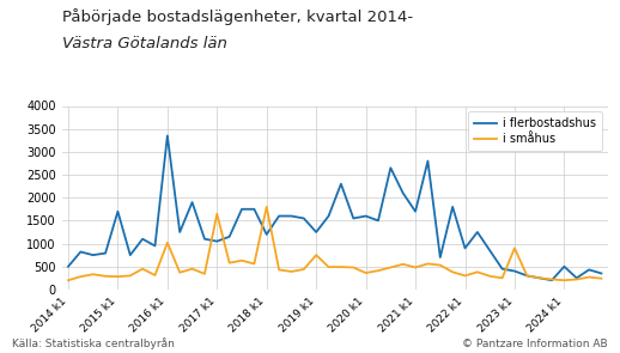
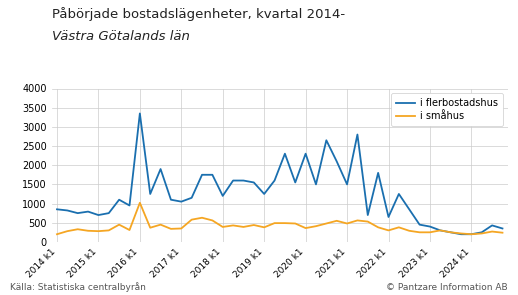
i flerbostadshus/2014 k1: 500 -> 850
i flerbostadshus/2015 k1: 1700 -> 700
i småhus/2017 k1: 1650 -> 350
i småhus/2018 k1: 1800 -> 390
i småhus/2019 k1: 750 -> 380
i flerbostadshus/2020 k1: 1600 -> 2300
i flerbostadshus/2021 k1: 1700 -> 1500
i flerbostadshus/2022 k1: 900 -> 650
i småhus/2023 k1: 900 -> 250
i flerbostadshus/2024 k1: 500 -> 200
